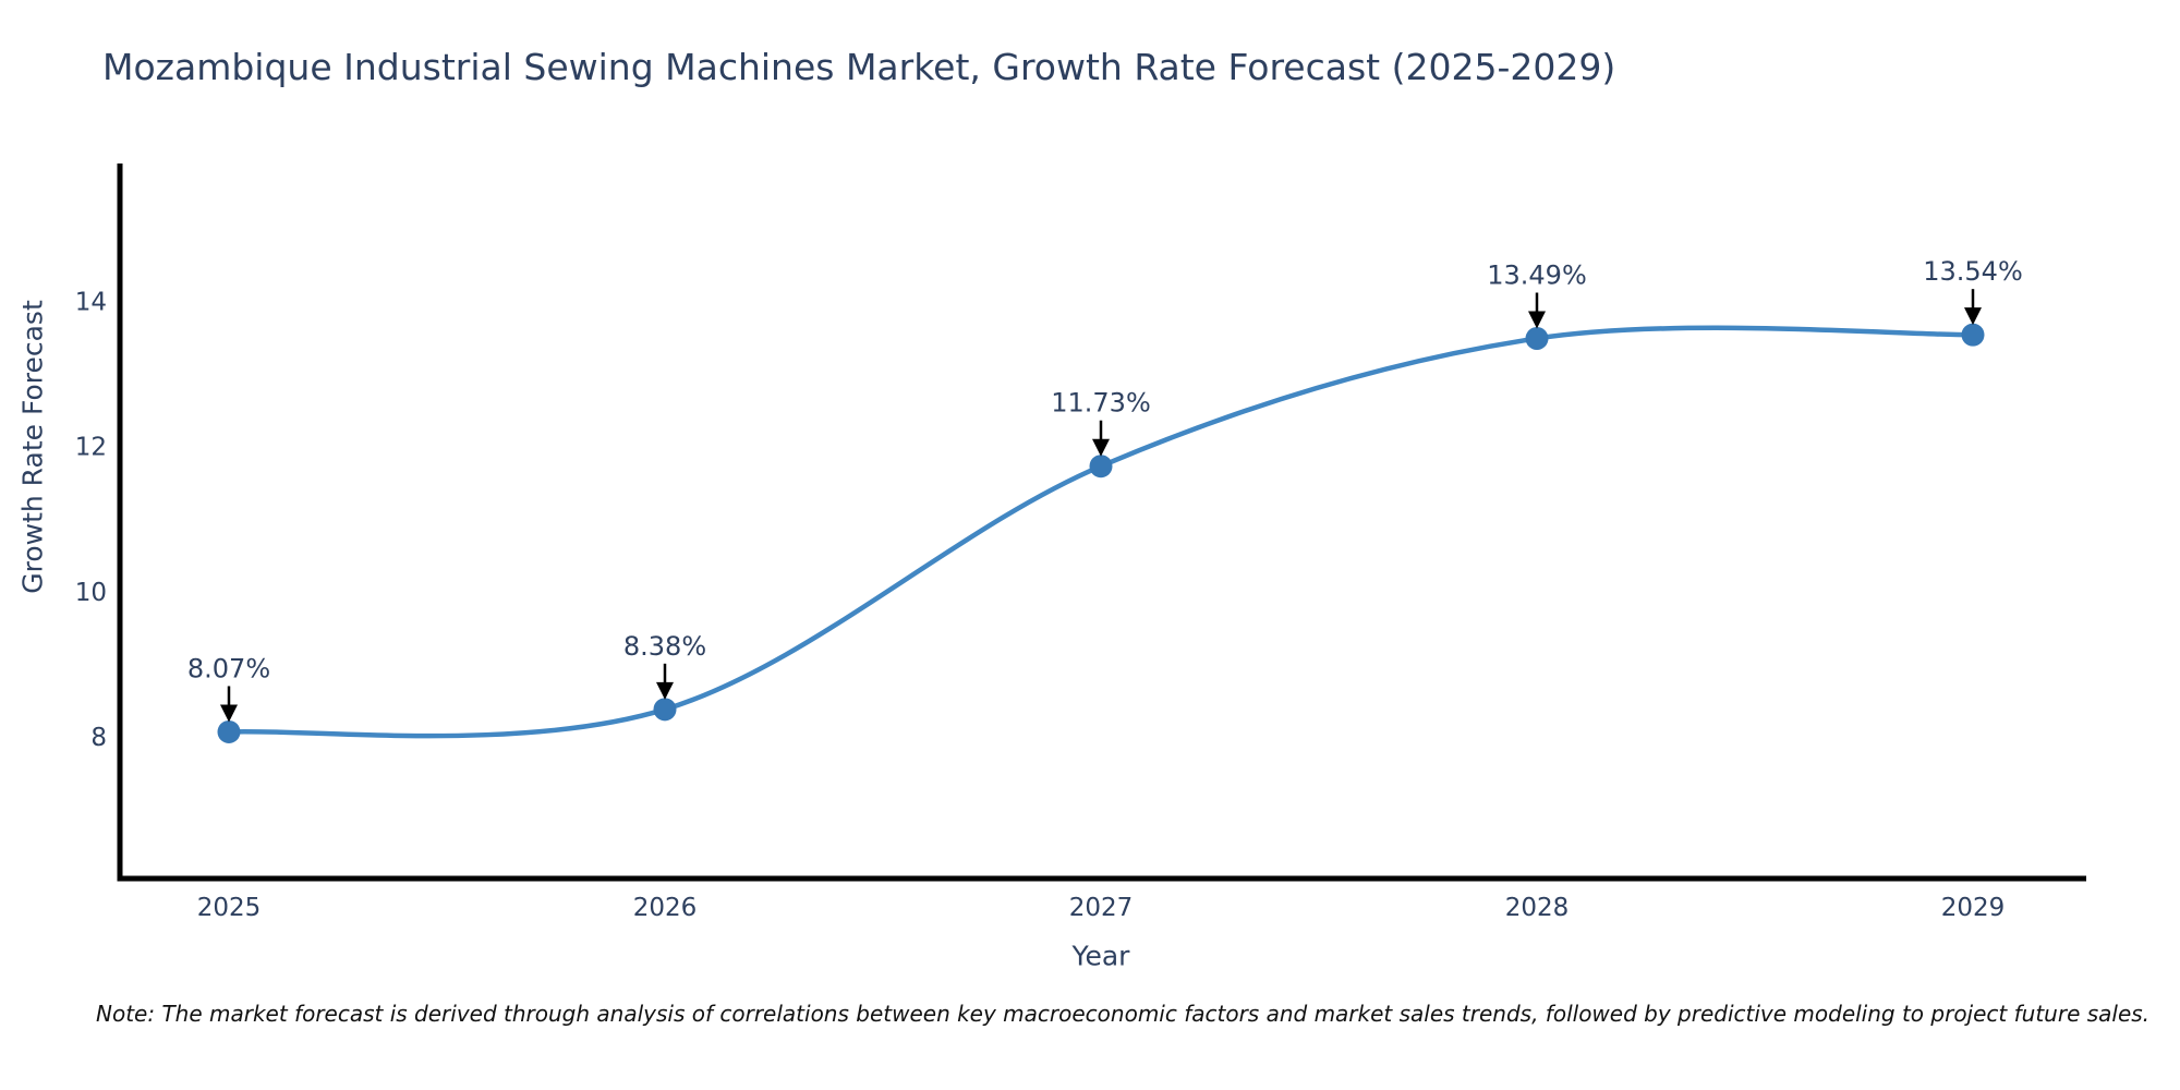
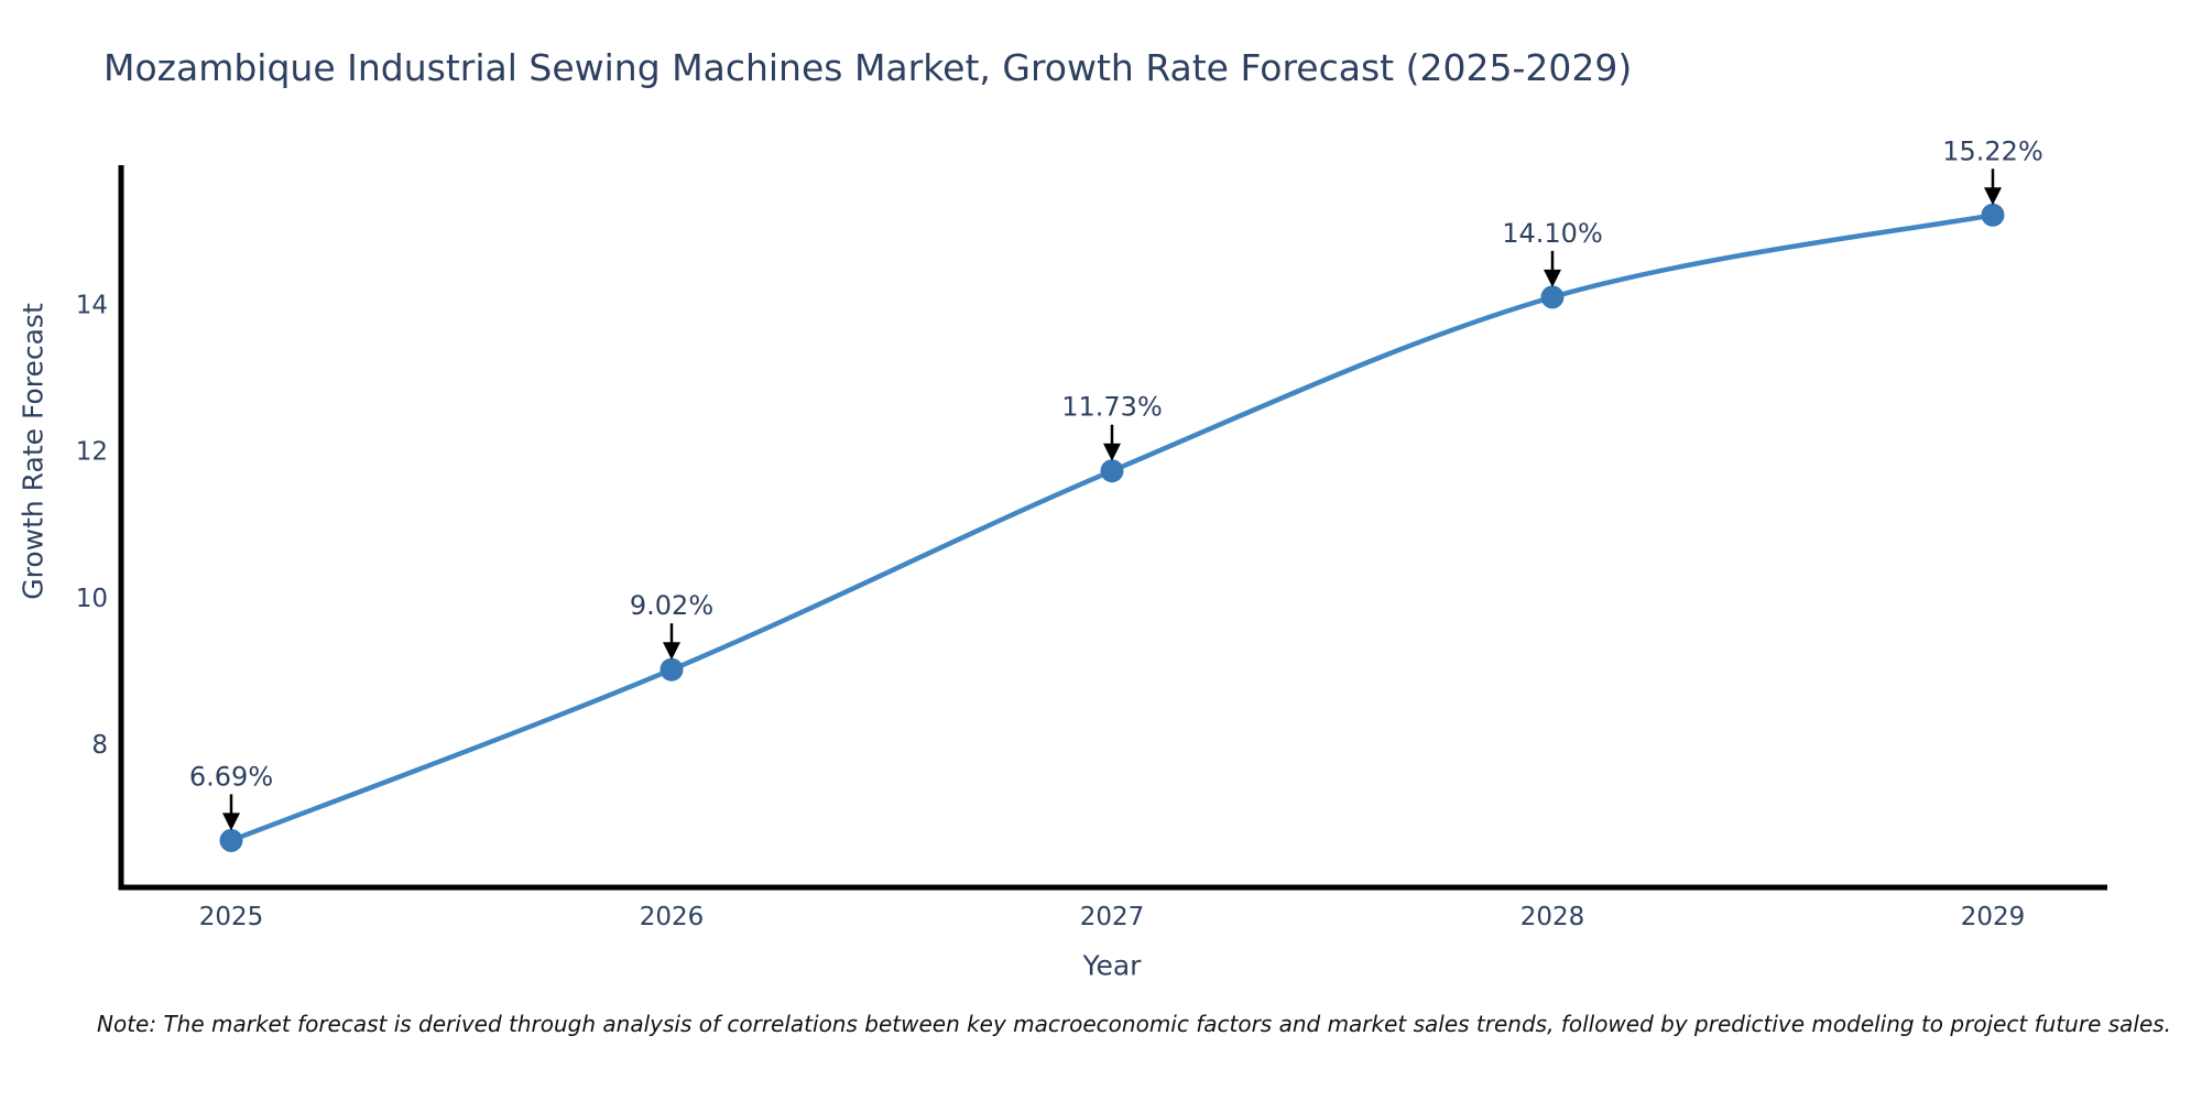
2025: 8.07% -> 6.69%
2026: 8.38% -> 9.02%
2028: 13.49% -> 14.10%
2029: 13.54% -> 15.22%
